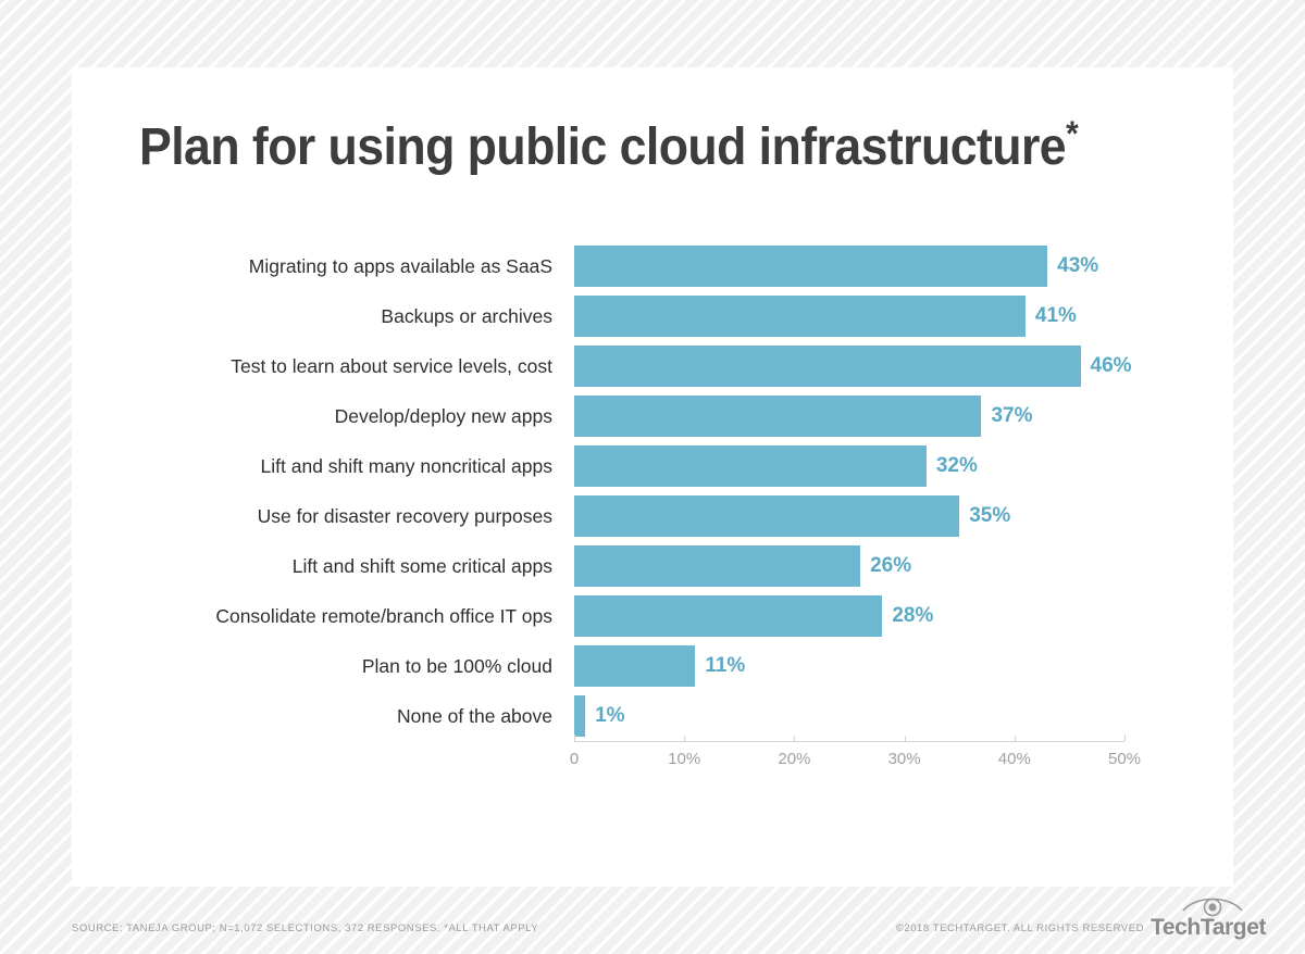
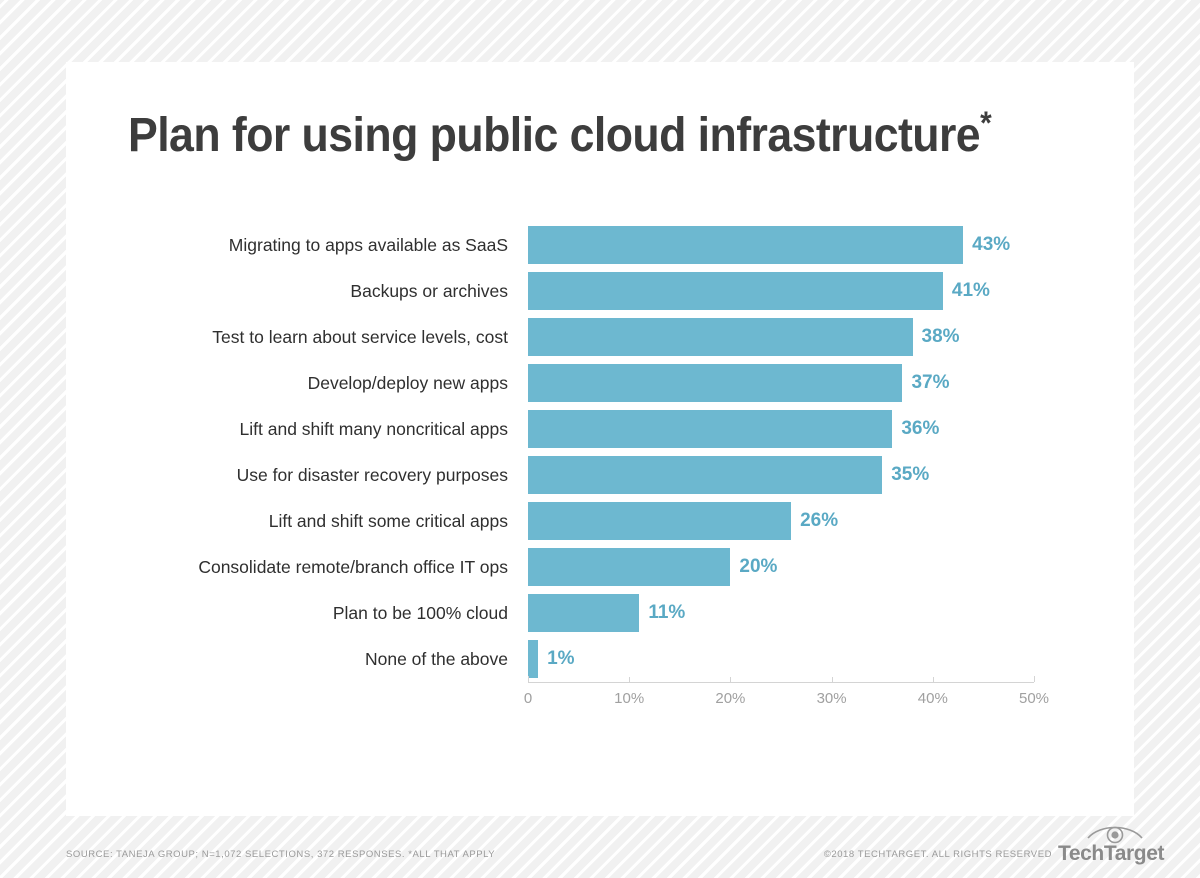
Test to learn about service levels, cost: 46% -> 38%
Lift and shift many noncritical apps: 32% -> 36%
Consolidate remote/branch office IT ops: 28% -> 20%
